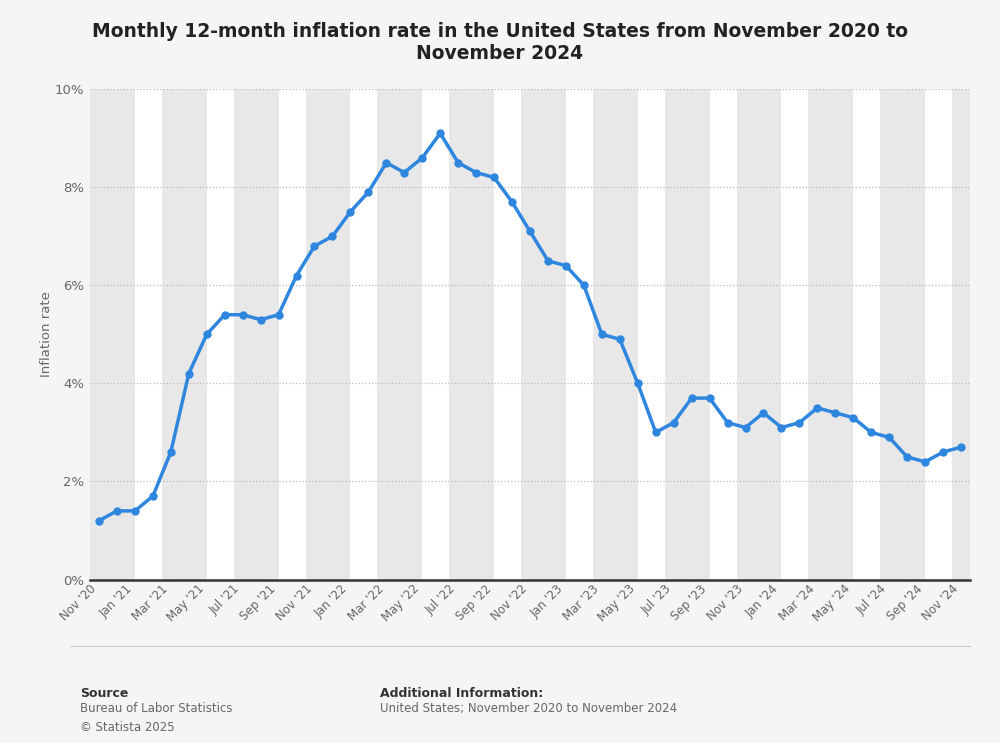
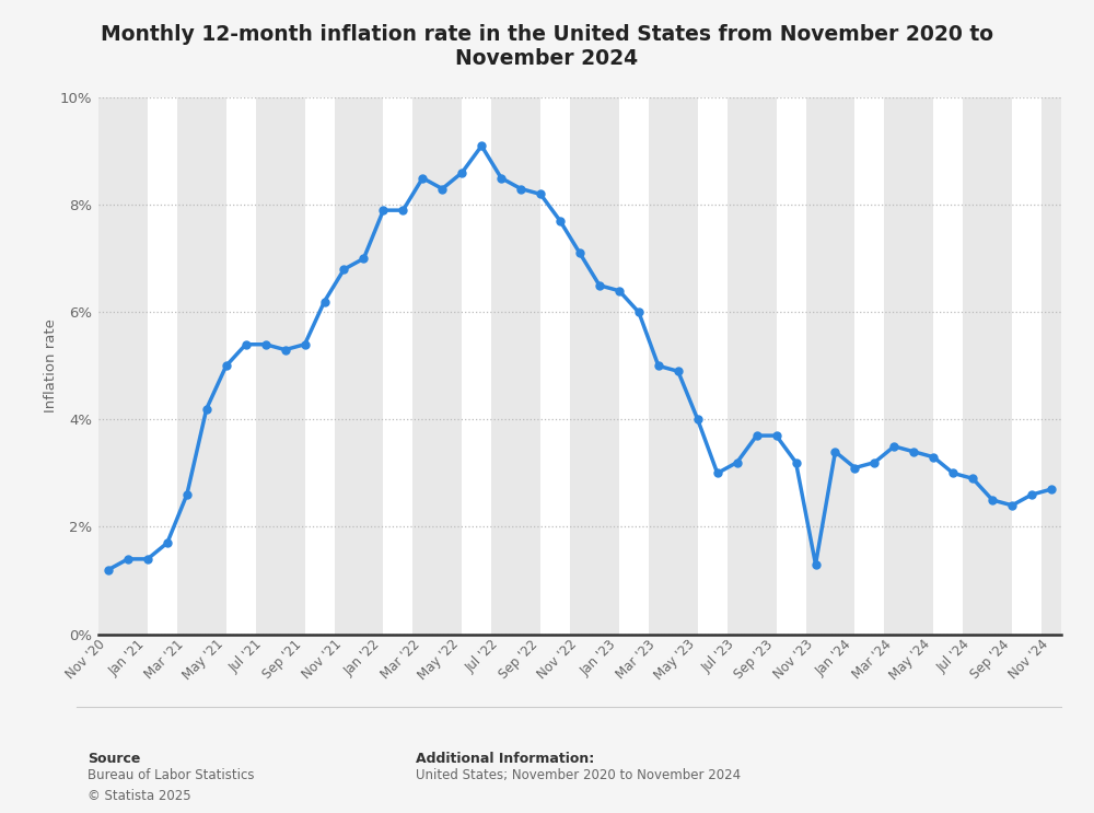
Jan '22: 7.5% -> 7.9%
Nov '23: 3.1% -> 1.3%
